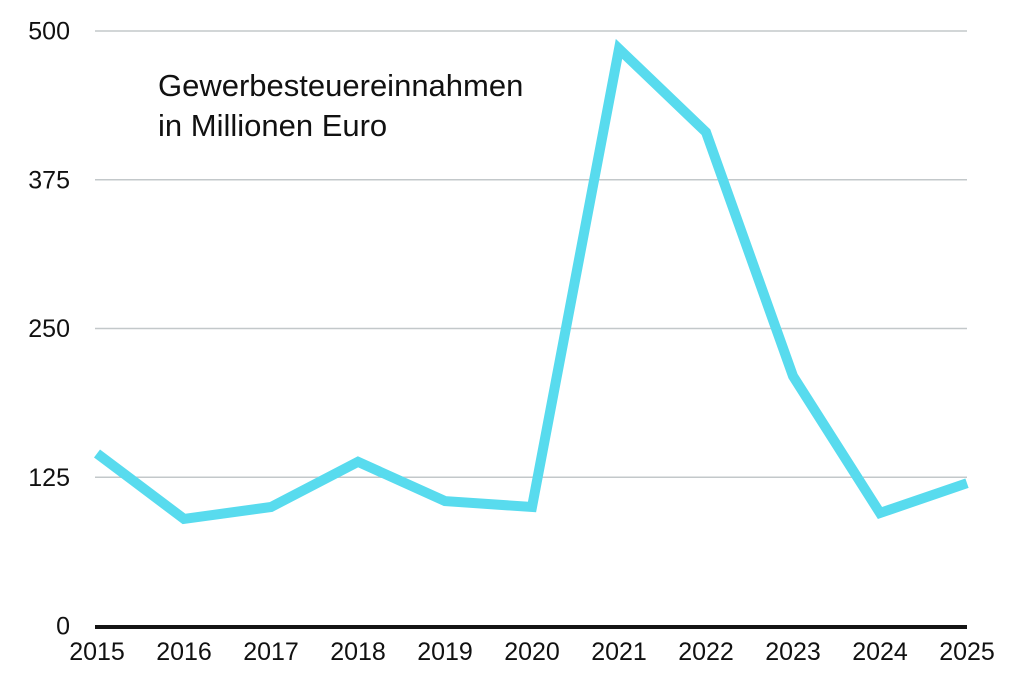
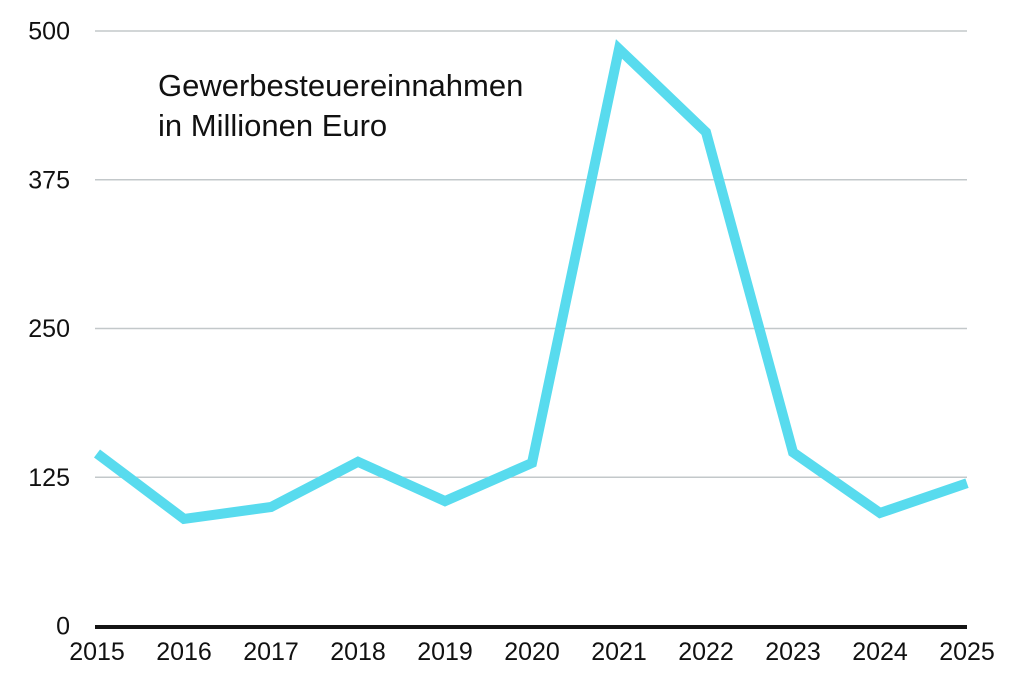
2020: 100 -> 137
2023: 210 -> 146
